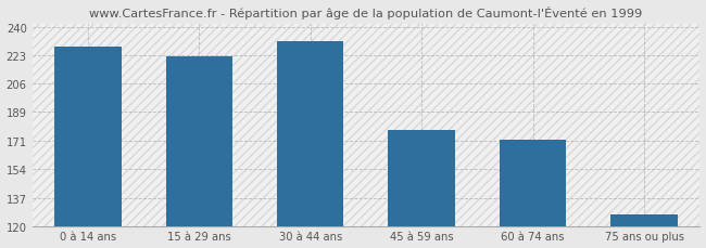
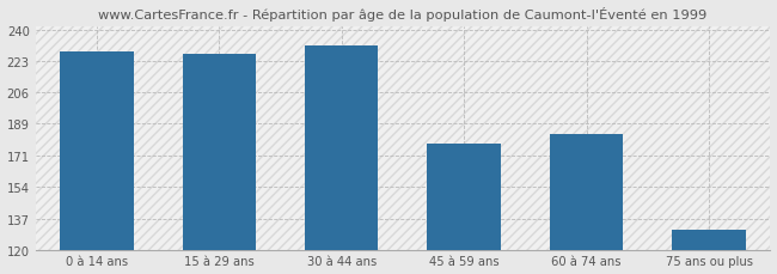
15 à 29 ans: 222 -> 227
60 à 74 ans: 172 -> 183
75 ans ou plus: 127 -> 131
